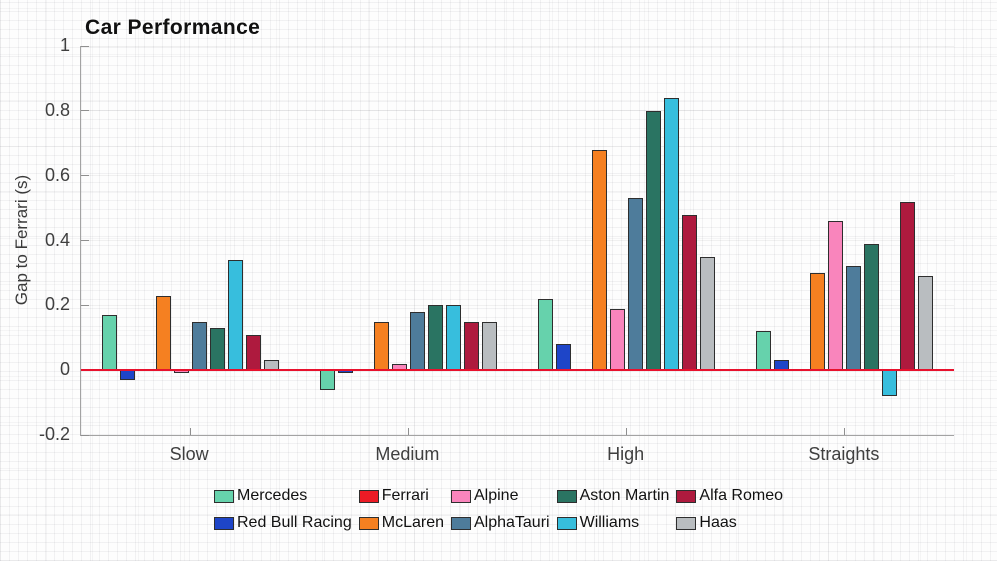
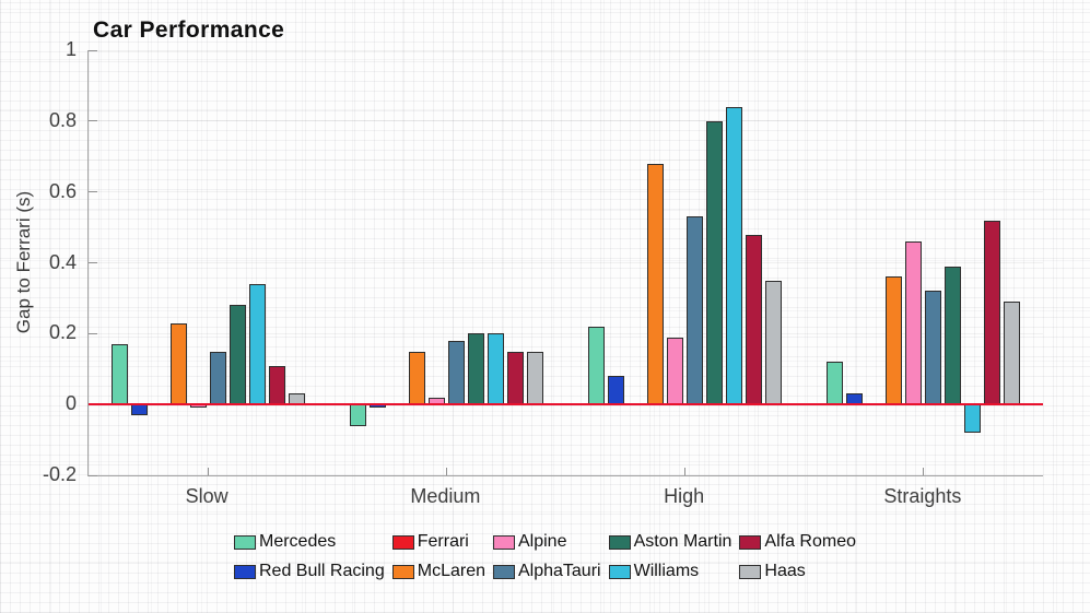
Aston Martin/Slow: 0.13 -> 0.28
McLaren/Straights: 0.30 -> 0.36
